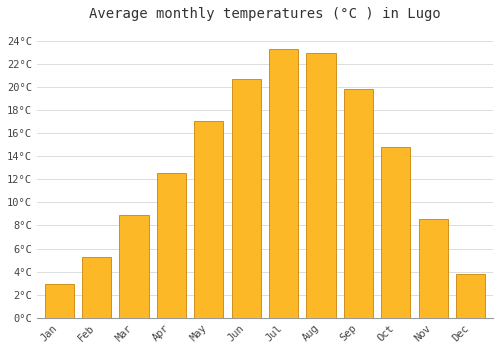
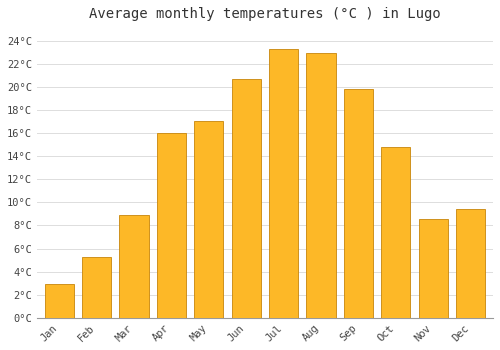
Apr: 12.5°C -> 16.0°C
Dec: 3.8°C -> 9.4°C
